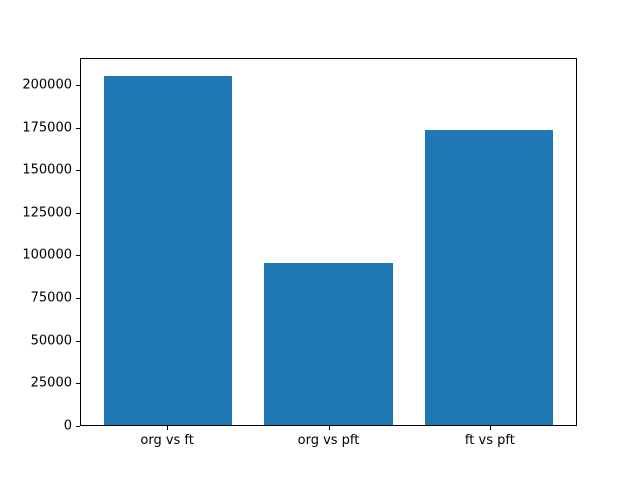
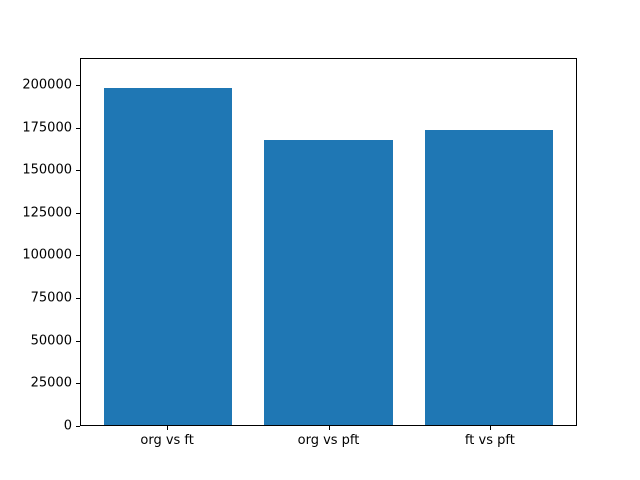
org vs ft: 206000 -> 199000
org vs pft: 96000 -> 168000
